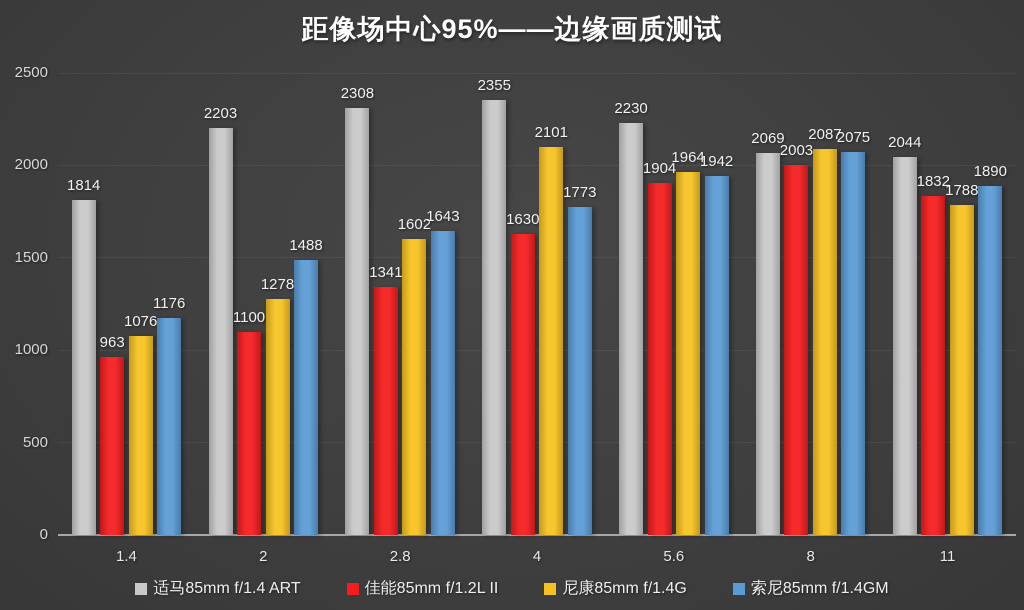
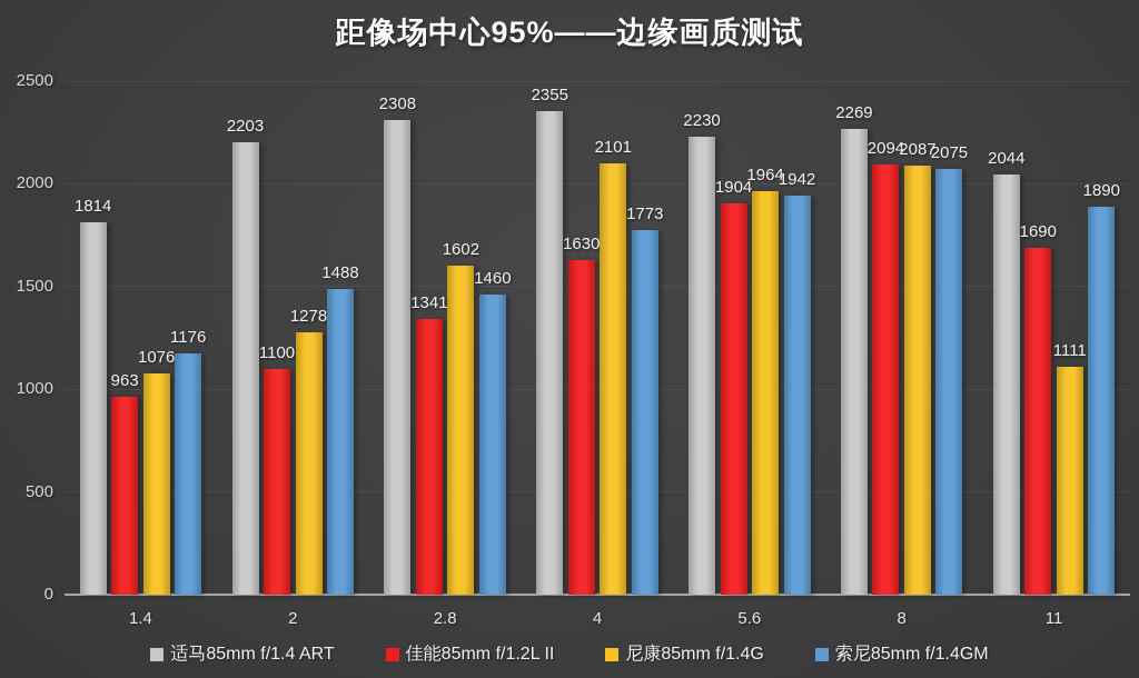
索尼85mm f/1.4GM/2.8: 1643 -> 1460
适马85mm f/1.4 ART/8: 2069 -> 2269
佳能85mm f/1.2L II/8: 2003 -> 2094
佳能85mm f/1.2L II/11: 1832 -> 1690
尼康85mm f/1.4G/11: 1788 -> 1111
